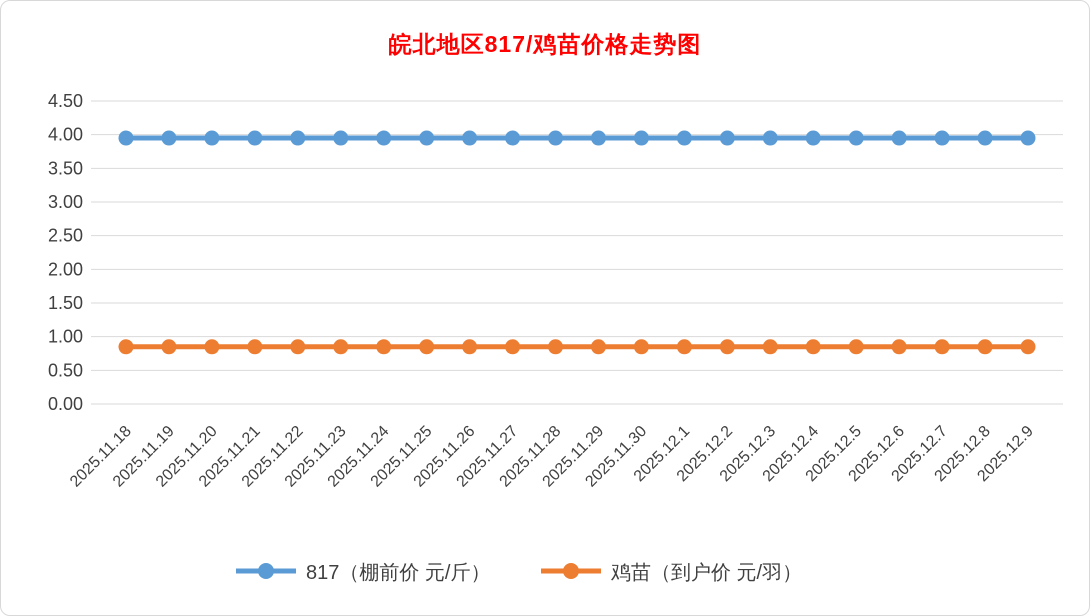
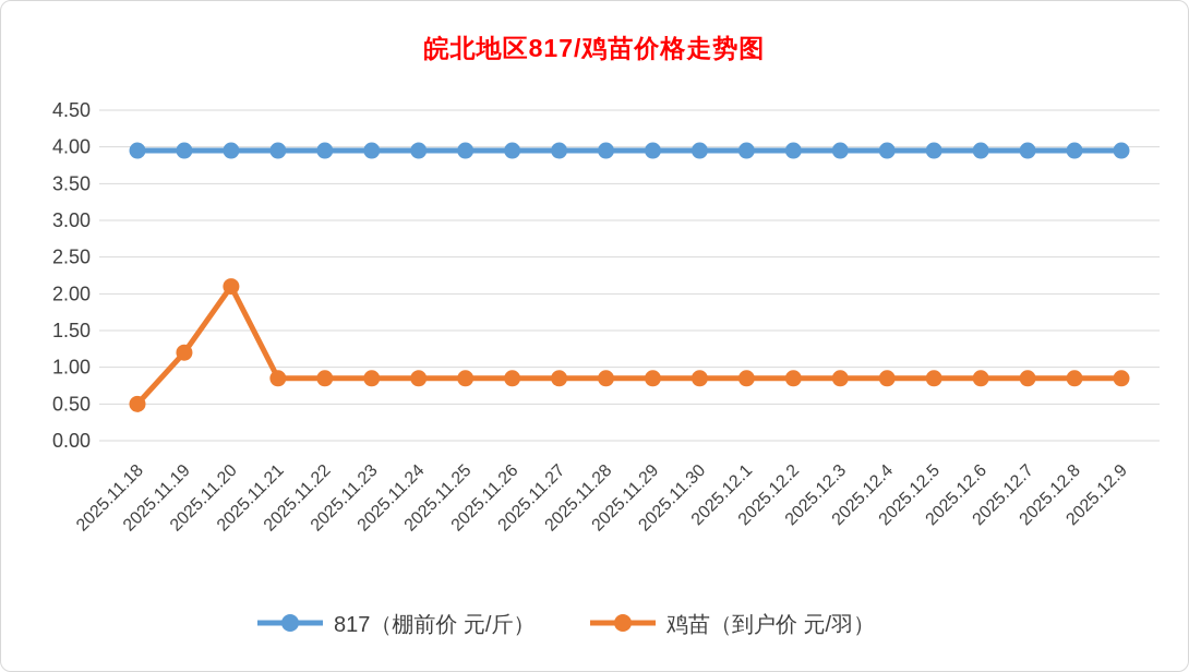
鸡苗（到户价 元/羽）/2025.11.18: 0.8 -> 0.5
鸡苗（到户价 元/羽）/2025.11.19: 0.8 -> 1.2
鸡苗（到户价 元/羽）/2025.11.20: 0.8 -> 2.1
